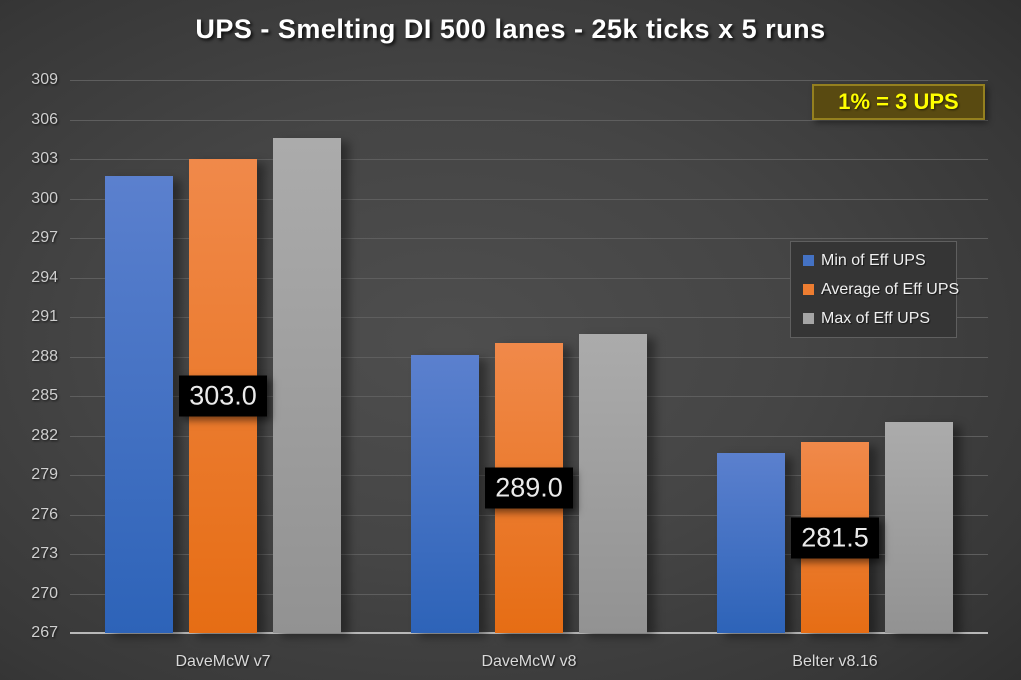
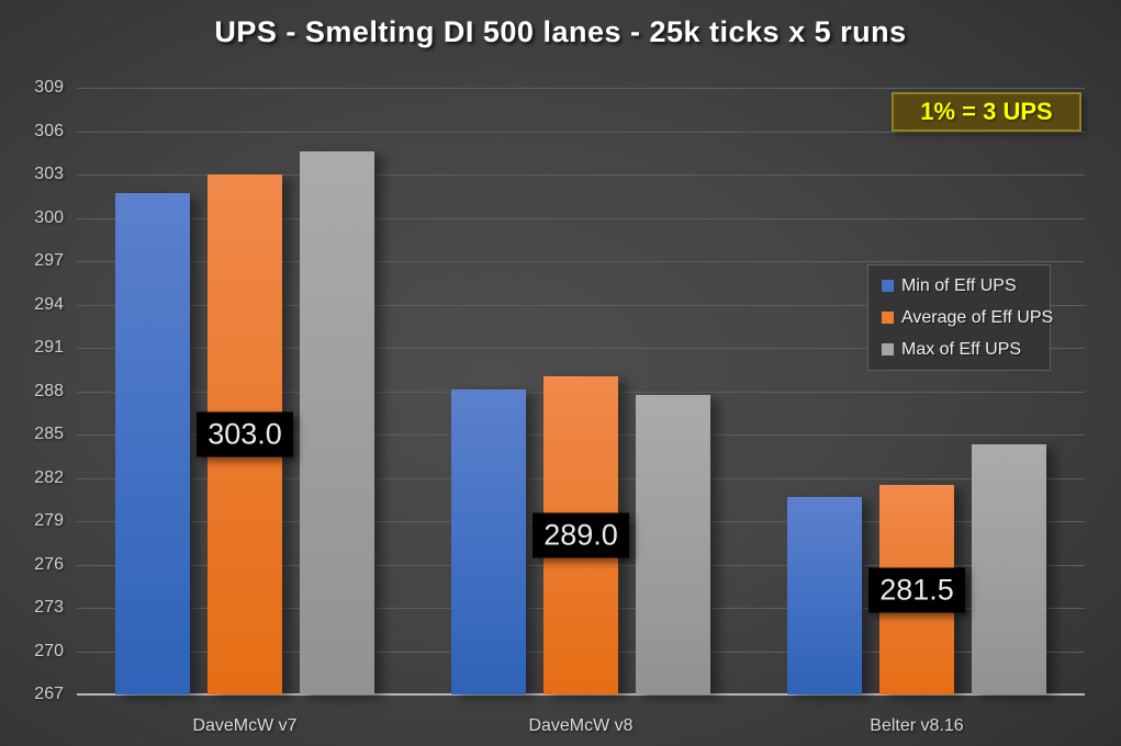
Max of Eff UPS/DaveMcW v8: 289.7 -> 287.7
Max of Eff UPS/Belter v8.16: 283.0 -> 284.3
